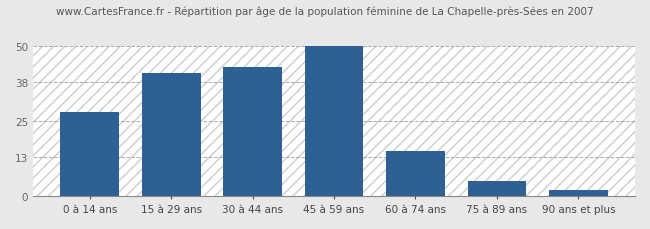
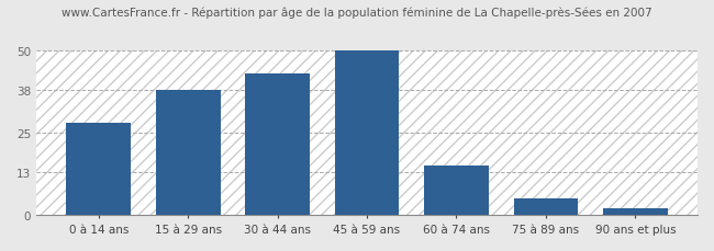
15 à 29 ans: 41 -> 38
